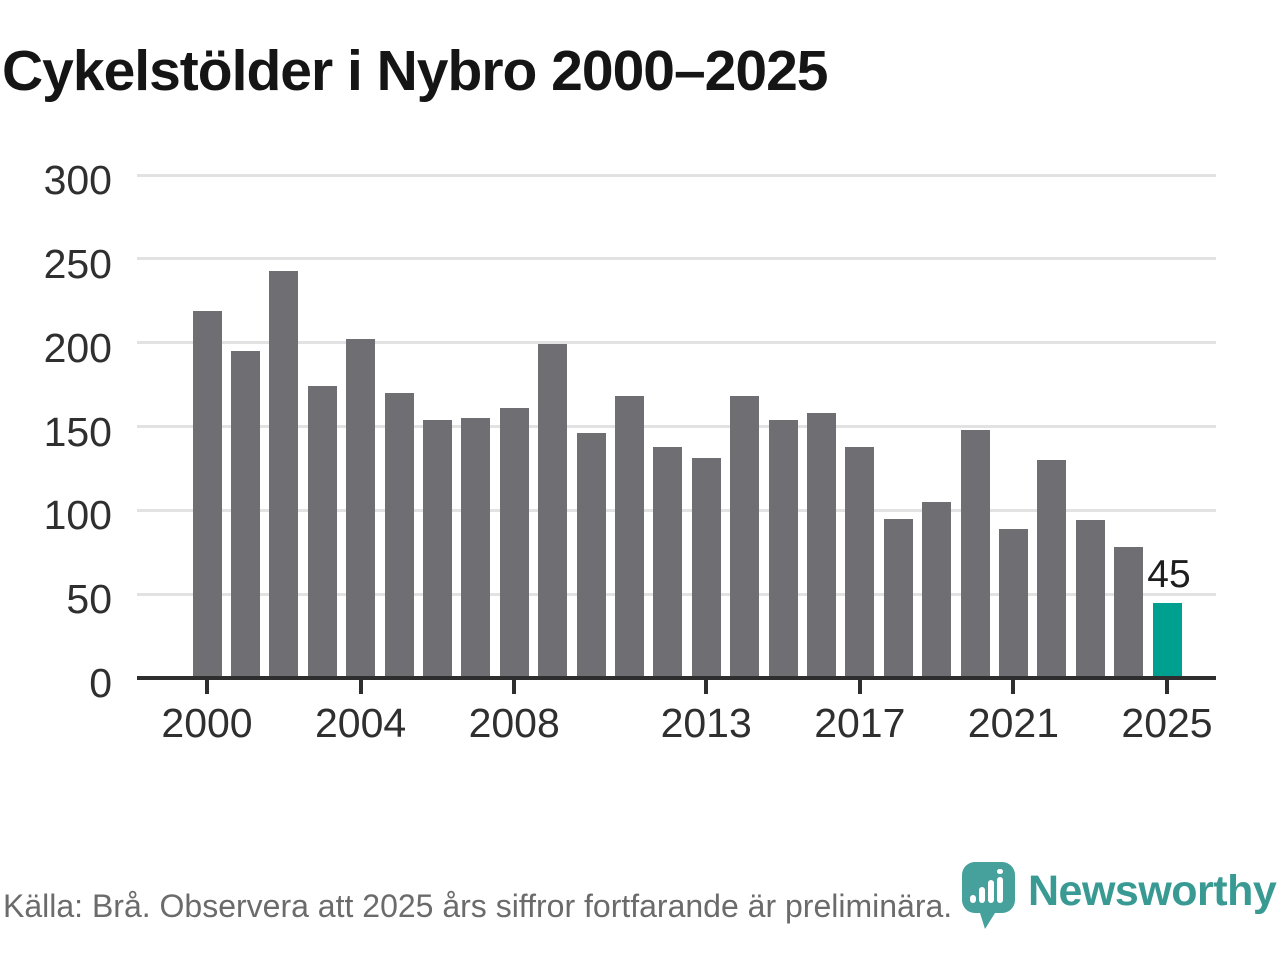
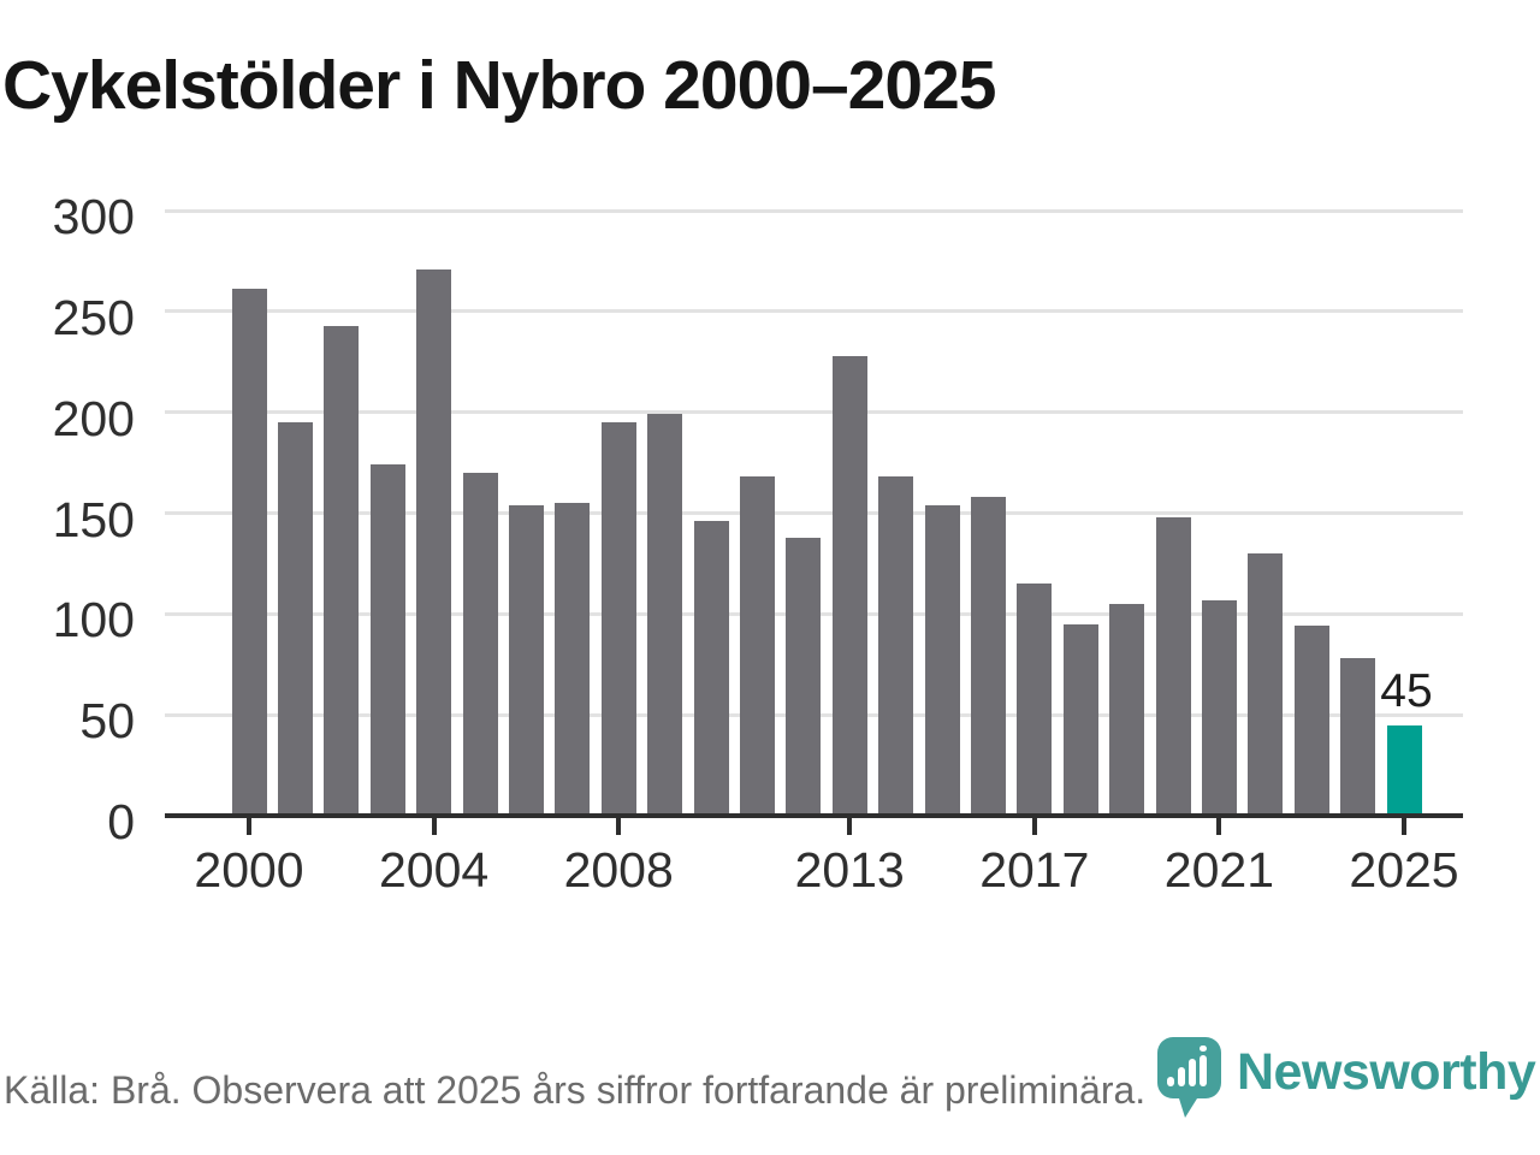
2000: 219 -> 261
2004: 202 -> 271
2008: 161 -> 195
2013: 131 -> 228
2017: 138 -> 115
2021: 89 -> 107
